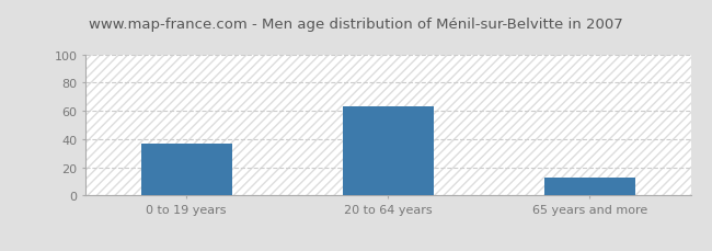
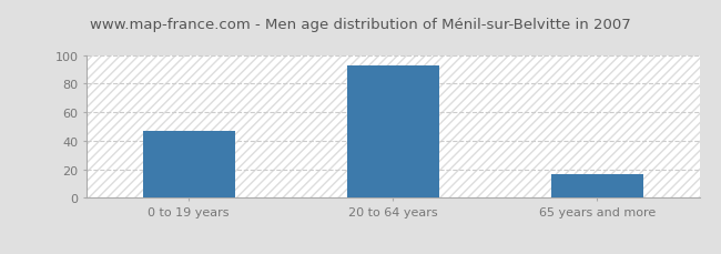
0 to 19 years: 37 -> 47
20 to 64 years: 63 -> 93
65 years and more: 13 -> 17
